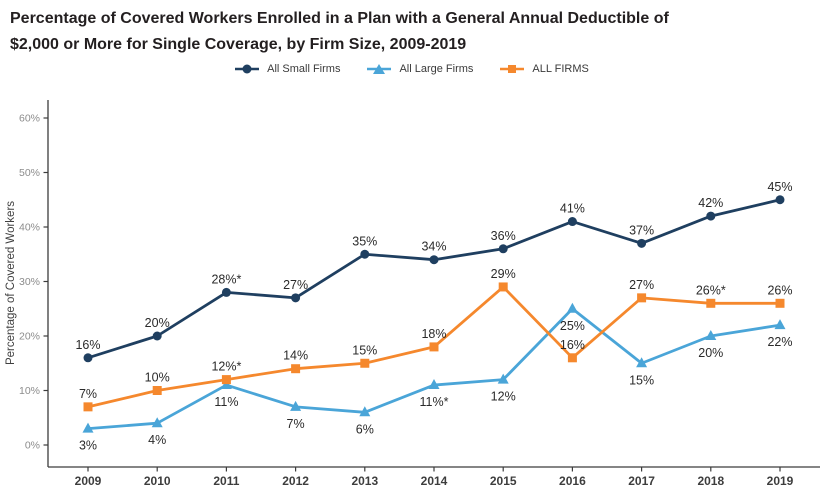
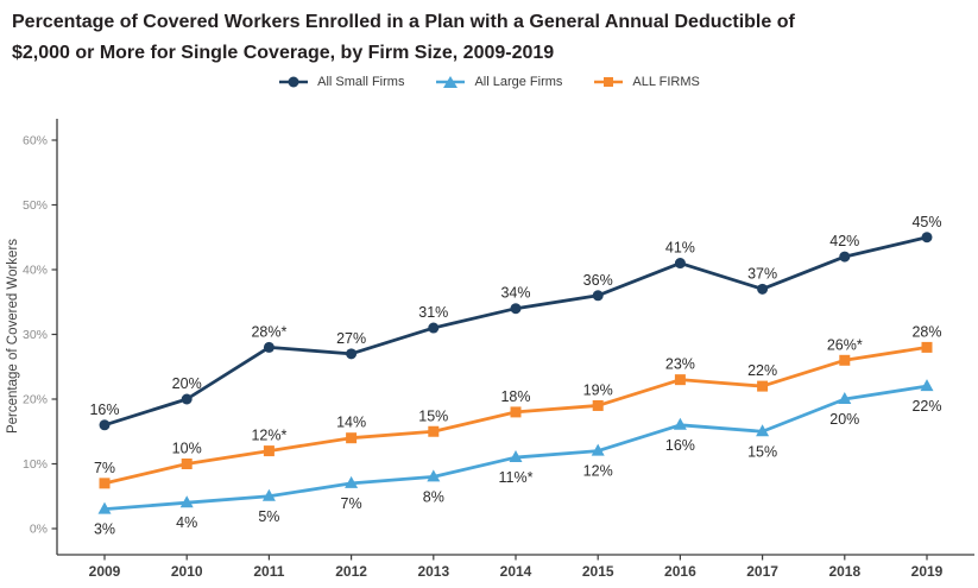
All Large Firms/2011: 11% -> 5%
All Small Firms/2013: 35% -> 31%
All Large Firms/2013: 6% -> 8%
ALL FIRMS/2015: 29% -> 19%
All Large Firms/2016: 25% -> 16%
ALL FIRMS/2016: 16% -> 23%
ALL FIRMS/2017: 27% -> 22%
ALL FIRMS/2019: 26% -> 28%
